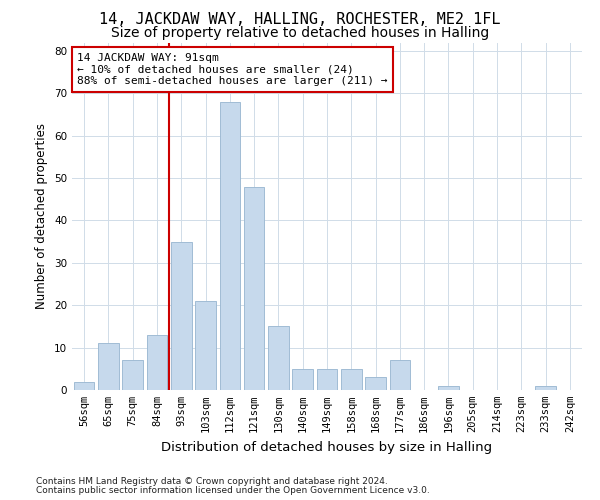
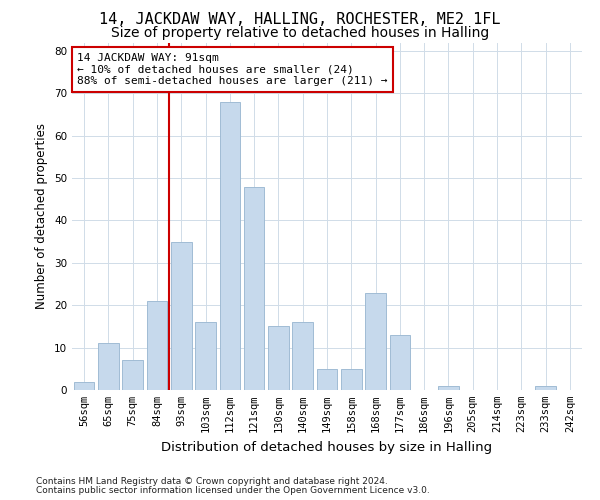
84sqm: 13 -> 21
103sqm: 21 -> 16
140sqm: 5 -> 16
168sqm: 3 -> 23
177sqm: 7 -> 13
